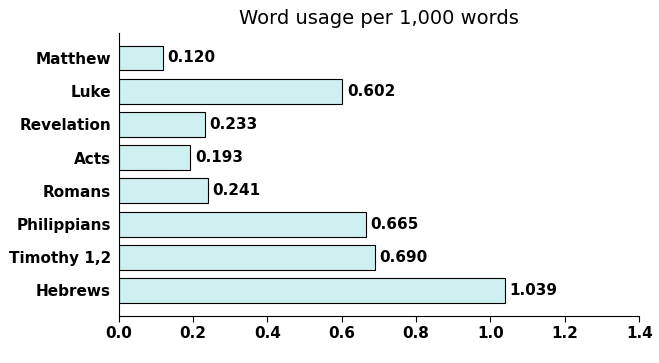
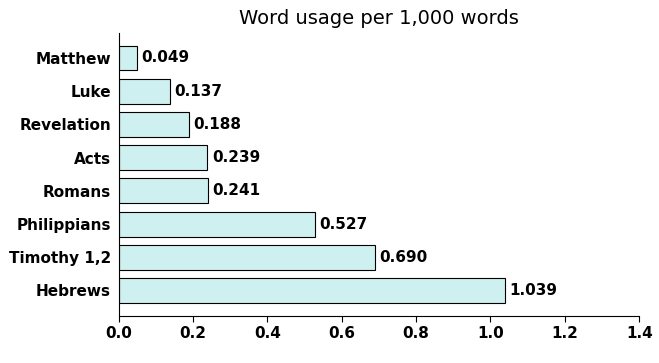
Matthew: 0.120 -> 0.049
Luke: 0.602 -> 0.137
Revelation: 0.233 -> 0.188
Acts: 0.193 -> 0.239
Philippians: 0.665 -> 0.527
